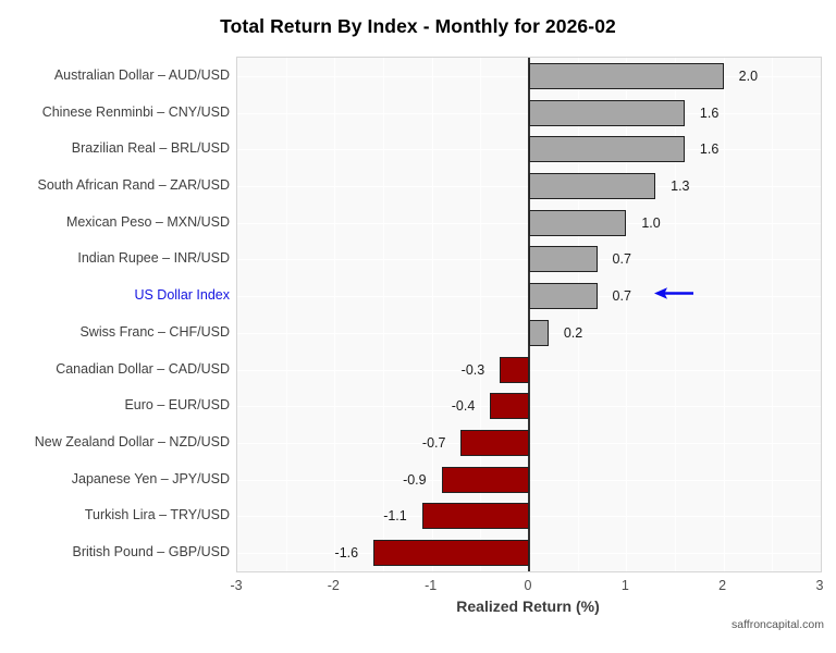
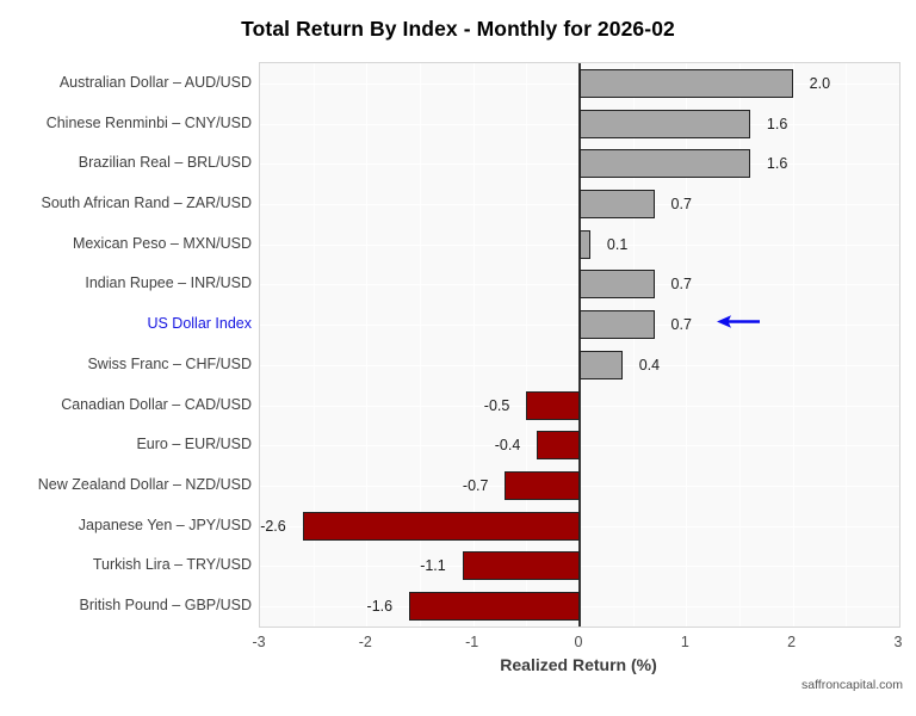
South African Rand – ZAR/USD: 1.3 -> 0.7
Mexican Peso – MXN/USD: 1.0 -> 0.1
Swiss Franc – CHF/USD: 0.2 -> 0.4
Canadian Dollar – CAD/USD: -0.3 -> -0.5
Japanese Yen – JPY/USD: -0.9 -> -2.6
